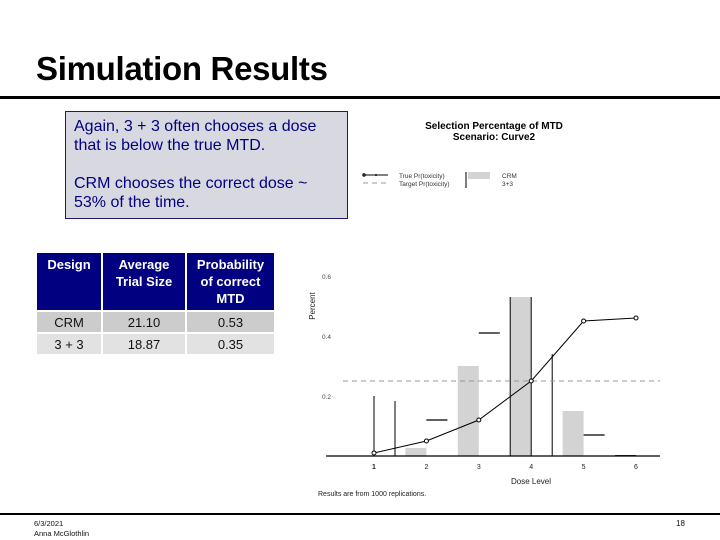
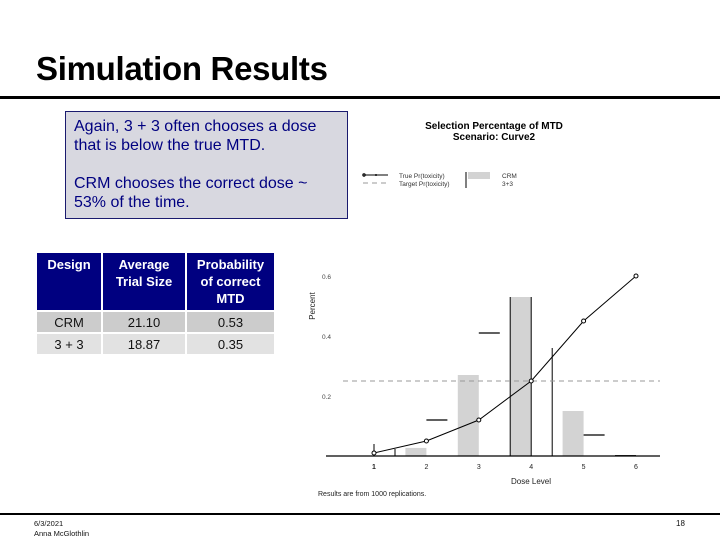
3+3/1: 0.19 -> 0.03
CRM/3: 0.30 -> 0.27
3+3/4: 0.34 -> 0.36
True Pr(toxicity)/6: 0.46 -> 0.60
